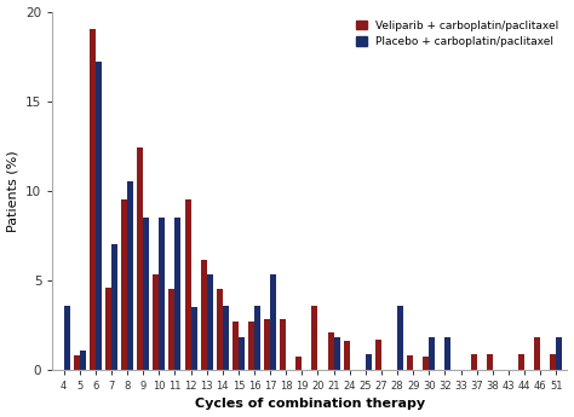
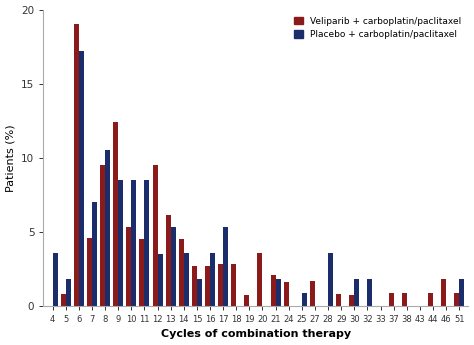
Placebo + carboplatin/paclitaxel/5: 1.1 -> 1.8
